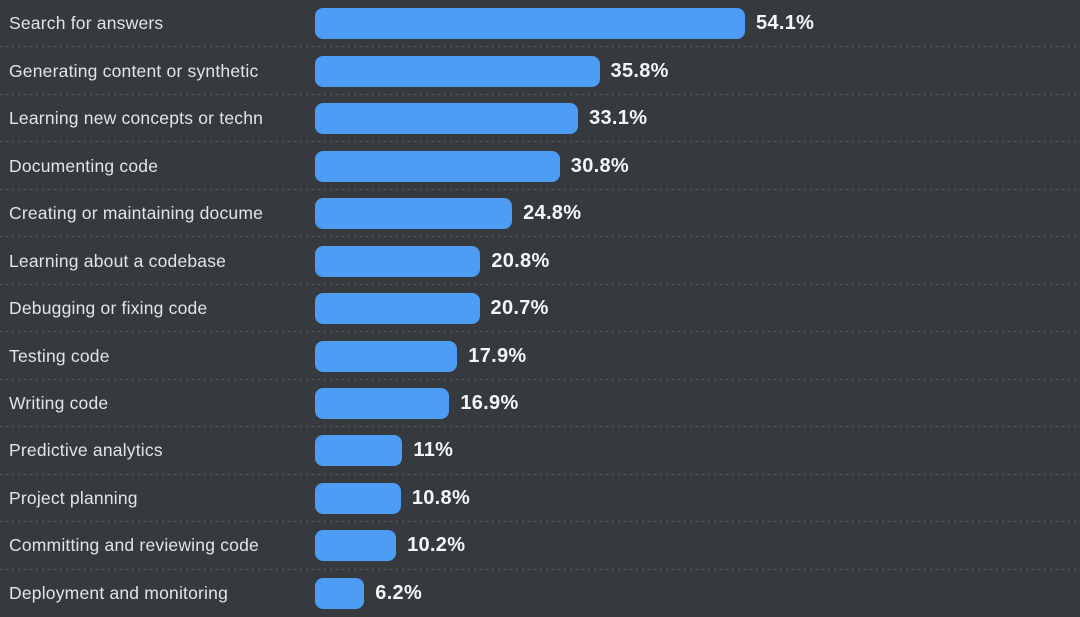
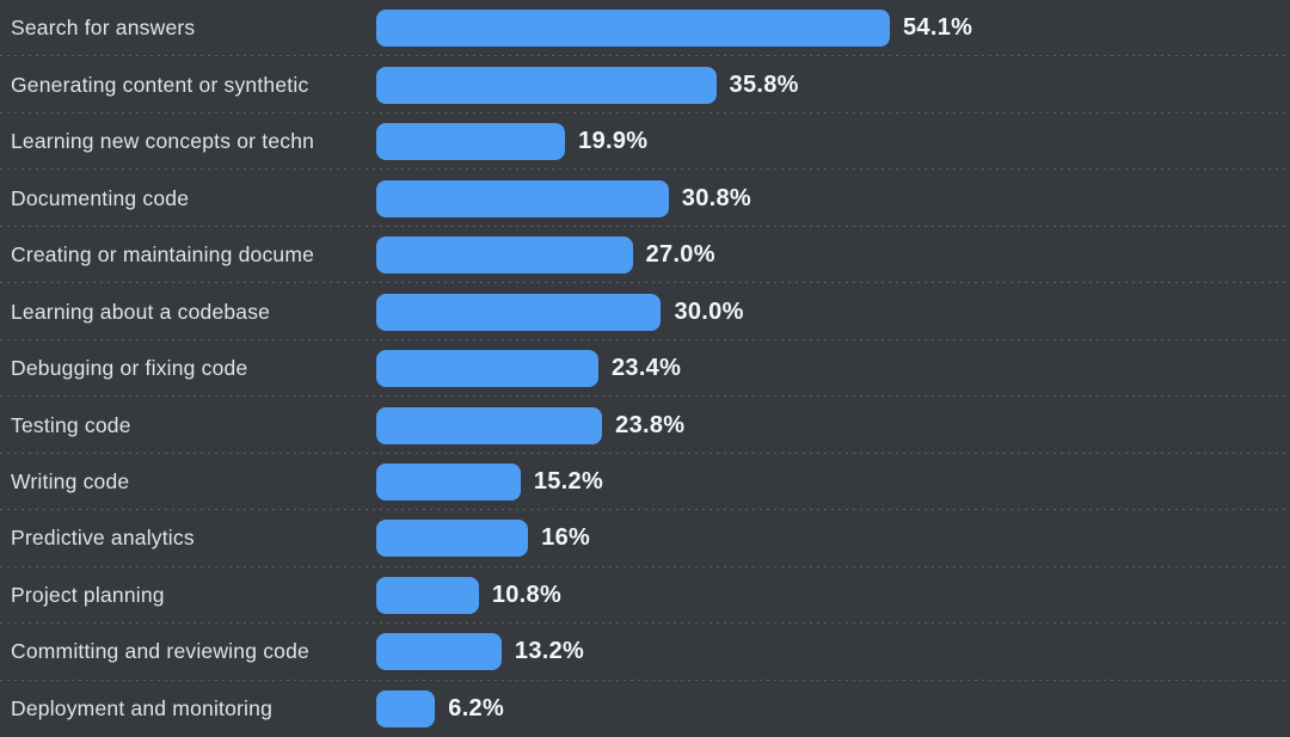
Learning new concepts or techn: 33.1% -> 19.9%
Creating or maintaining docume: 24.8% -> 27.0%
Learning about a codebase: 20.8% -> 30.0%
Debugging or fixing code: 20.7% -> 23.4%
Testing code: 17.9% -> 23.8%
Writing code: 16.9% -> 15.2%
Predictive analytics: 11% -> 16%
Committing and reviewing code: 10.2% -> 13.2%
